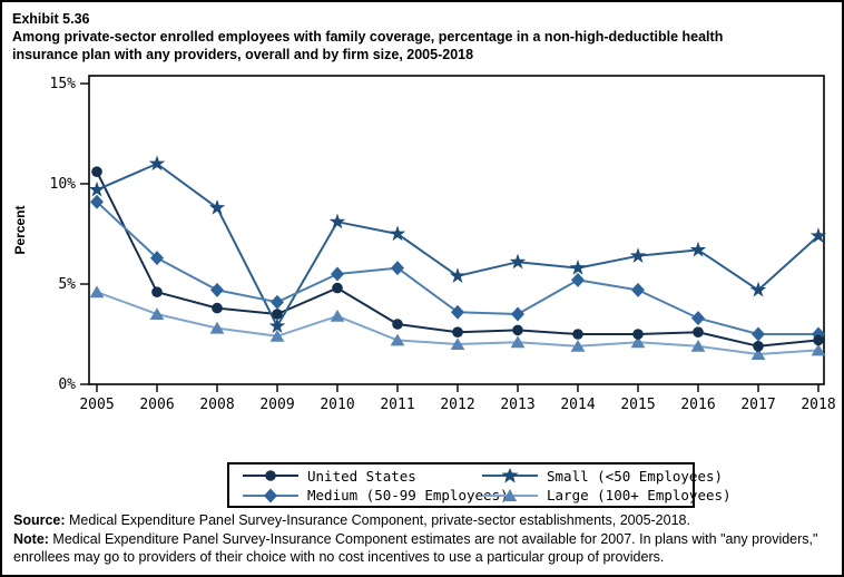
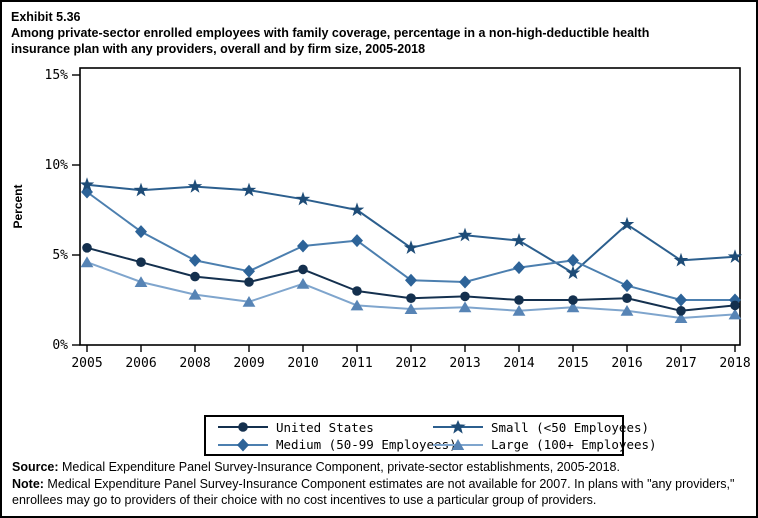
United States/2005: 10.6% -> 5.4%
Small (<50 Employees)/2005: 9.7% -> 8.9%
Medium (50-99 Employees)/2005: 9.1% -> 8.5%
Small (<50 Employees)/2006: 11.0% -> 8.6%
Small (<50 Employees)/2009: 2.9% -> 8.6%
United States/2010: 4.8% -> 4.2%
Medium (50-99 Employees)/2014: 5.2% -> 4.3%
Small (<50 Employees)/2015: 6.4% -> 4.0%
Small (<50 Employees)/2018: 7.4% -> 4.9%
